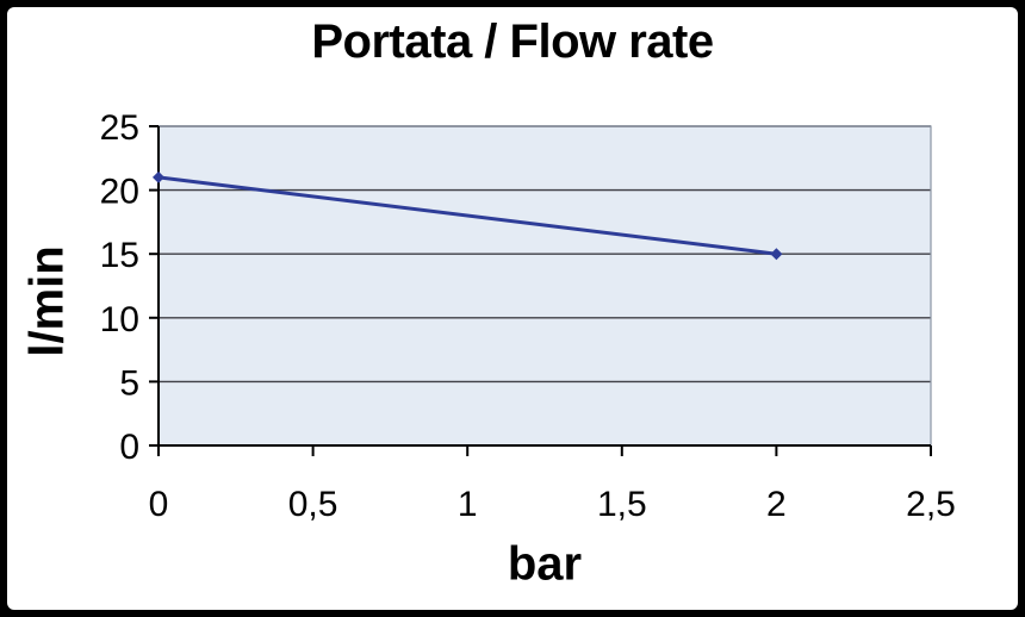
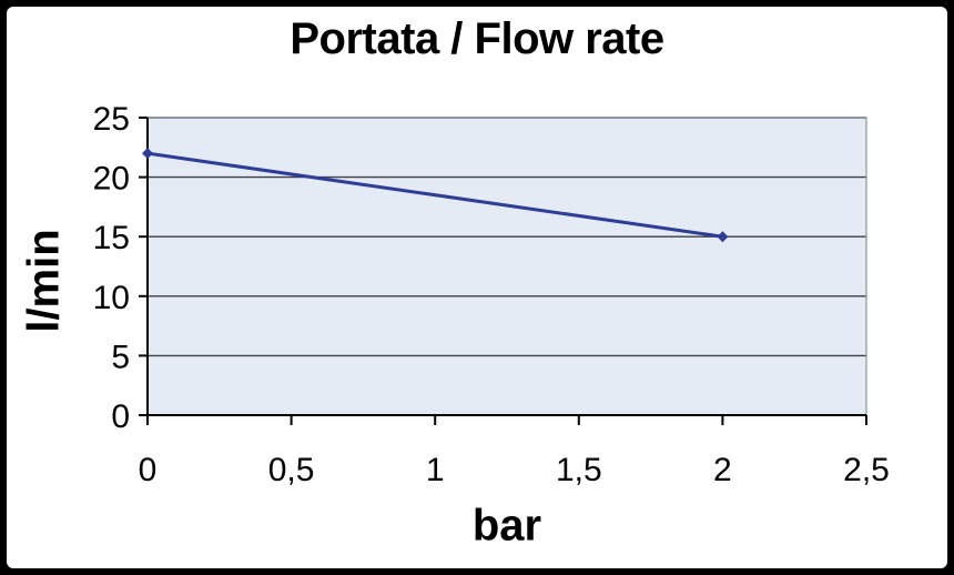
0: 21 -> 22
